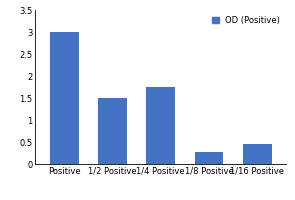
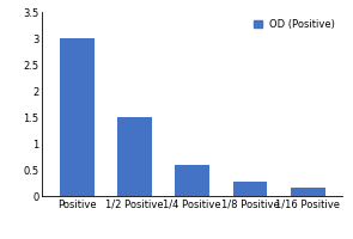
1/4 Positive: 1.75 -> 0.60
1/16 Positive: 0.45 -> 0.15
